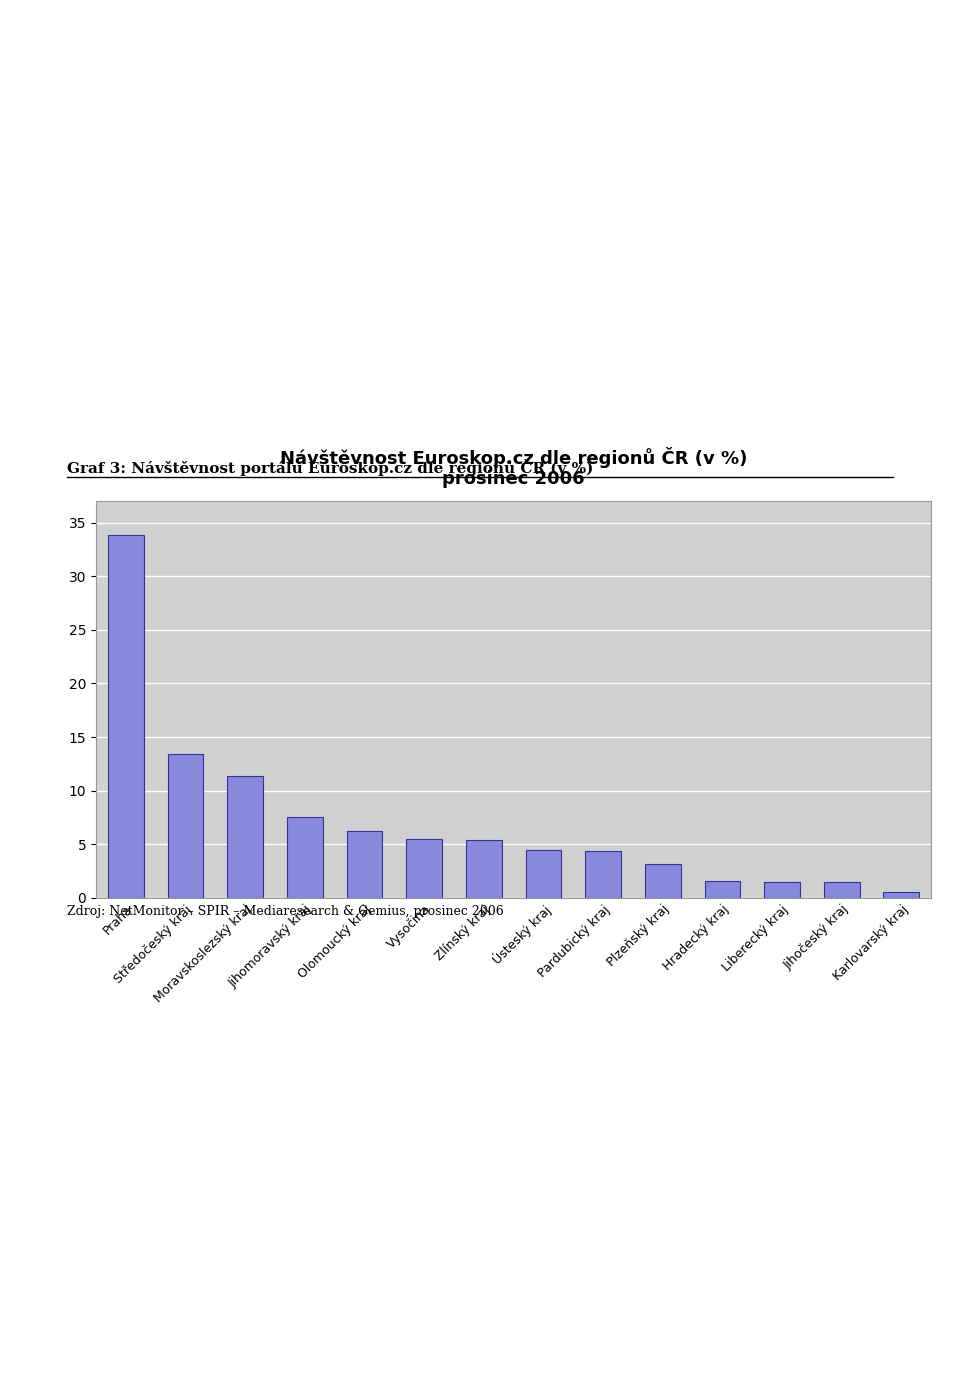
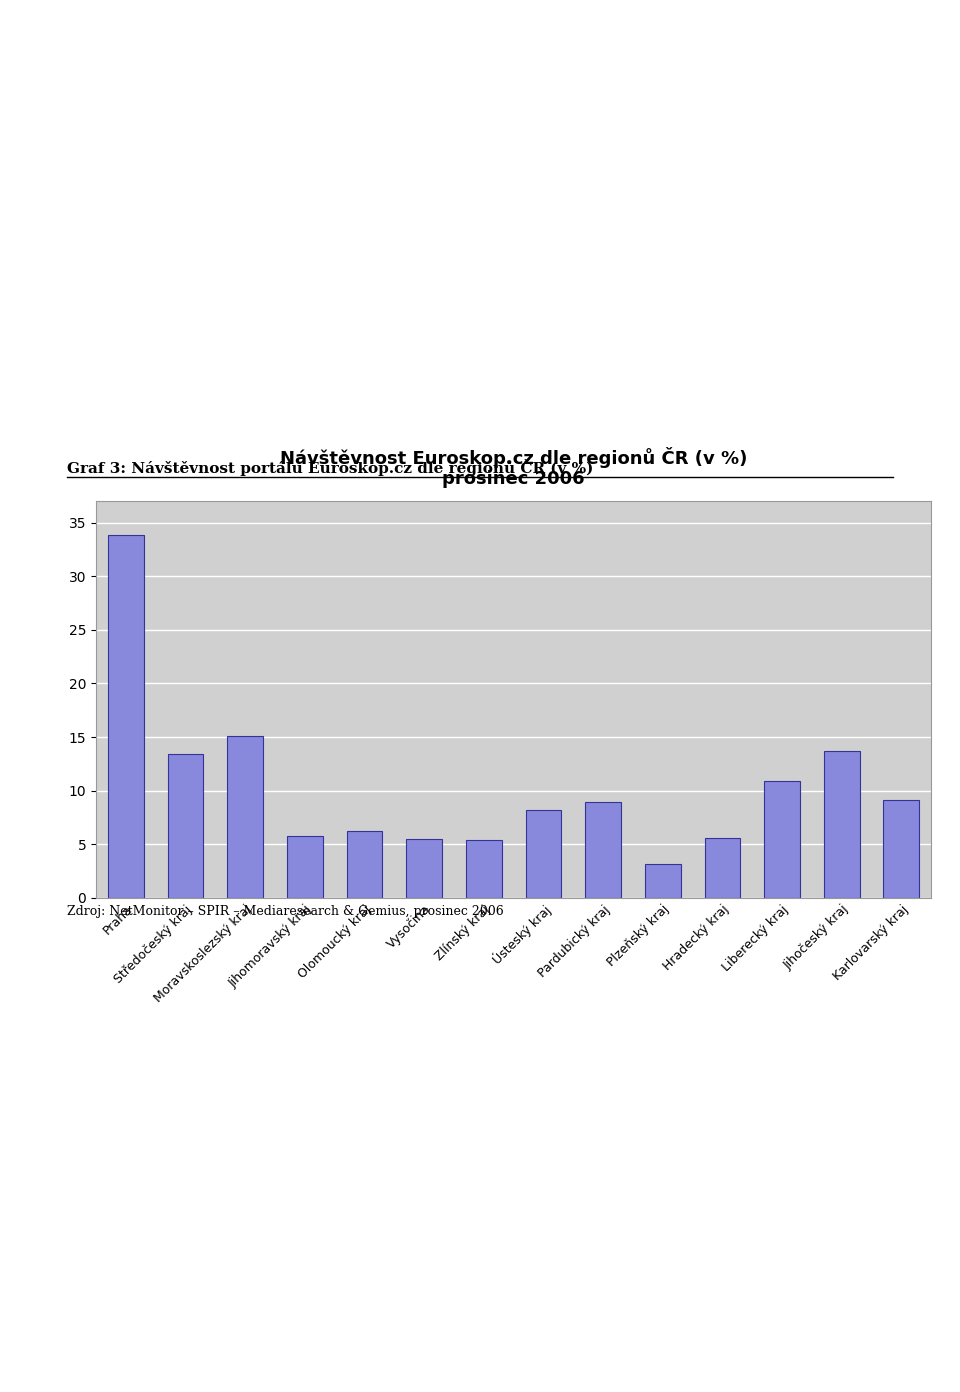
Moravskoslezský kraj: 11.3 -> 15.1
Jihomoravský kraj: 7.5 -> 5.8
Ústeský kraj: 4.5 -> 8.2
Pardubický kraj: 4.4 -> 8.9
Hradecký kraj: 1.6 -> 5.6
Liberecký kraj: 1.5 -> 10.9
Jihočeský kraj: 1.5 -> 13.7
Karlovarský kraj: 0.5 -> 9.1
